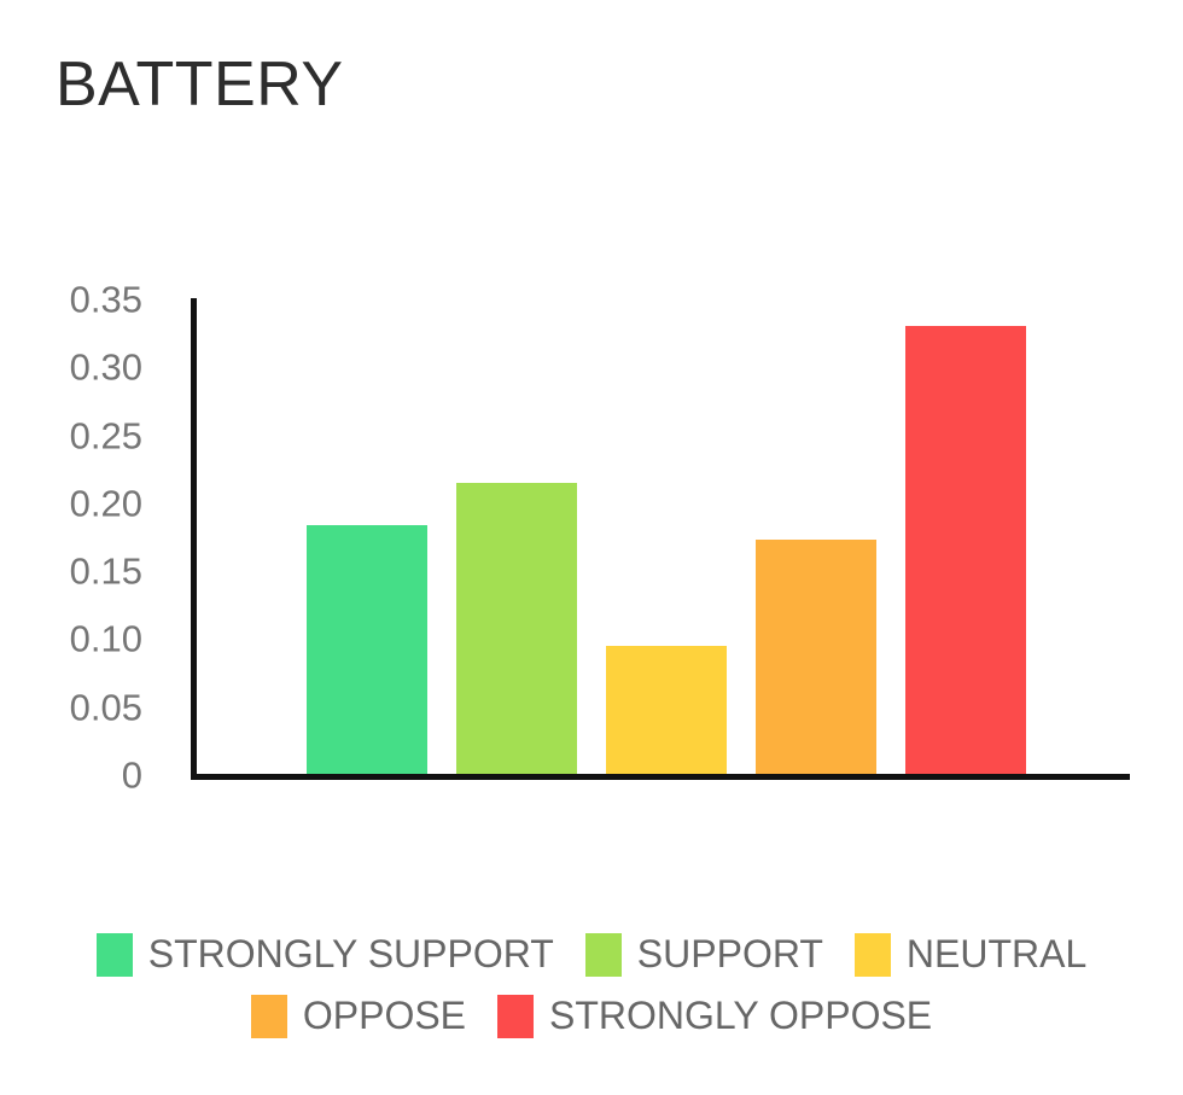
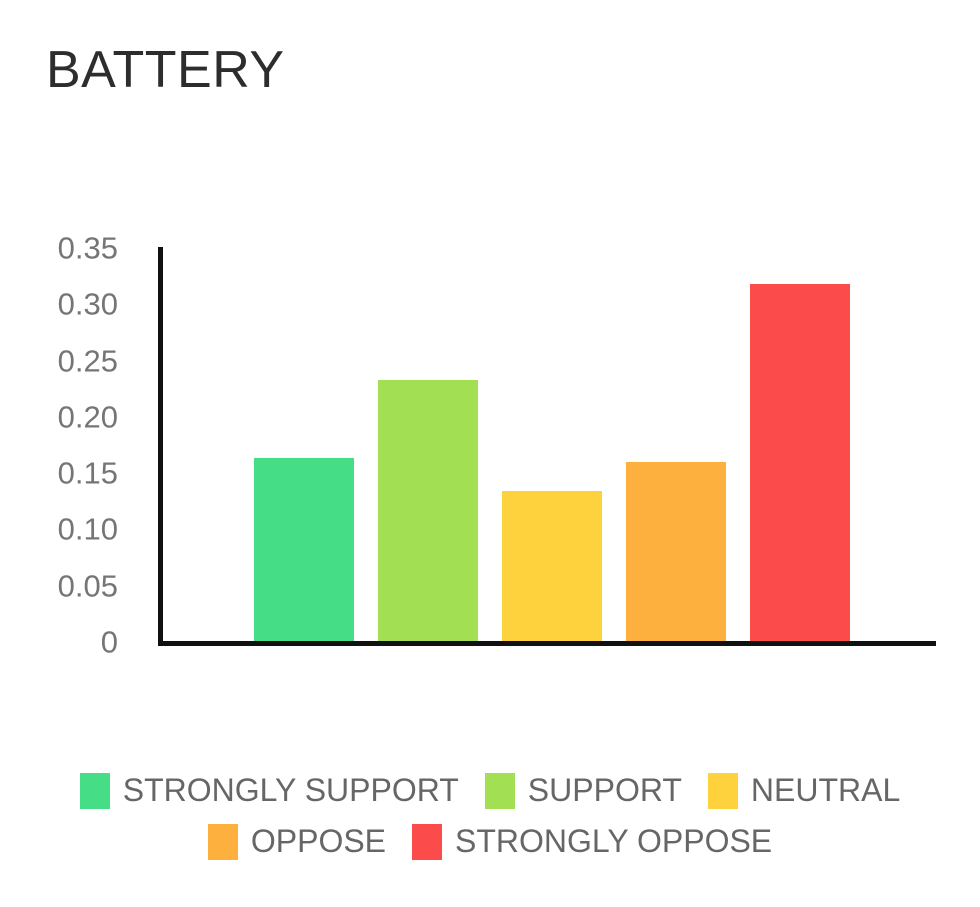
STRONGLY SUPPORT: 0.183 -> 0.163
SUPPORT: 0.214 -> 0.232
NEUTRAL: 0.094 -> 0.133
OPPOSE: 0.172 -> 0.159
STRONGLY OPPOSE: 0.330 -> 0.317
